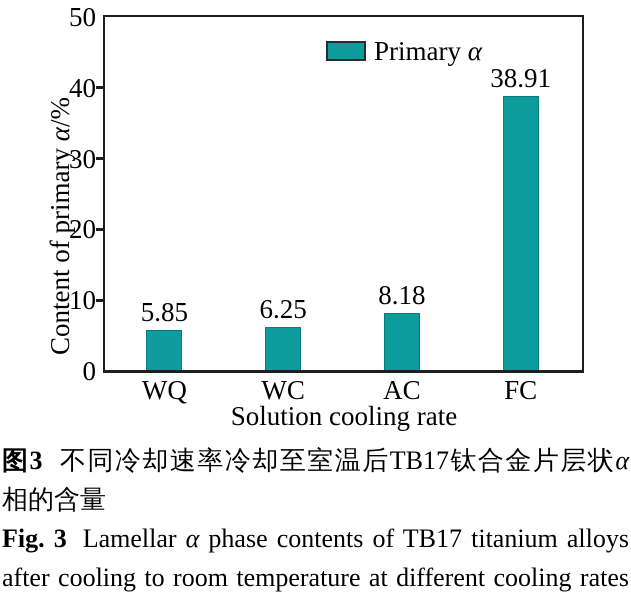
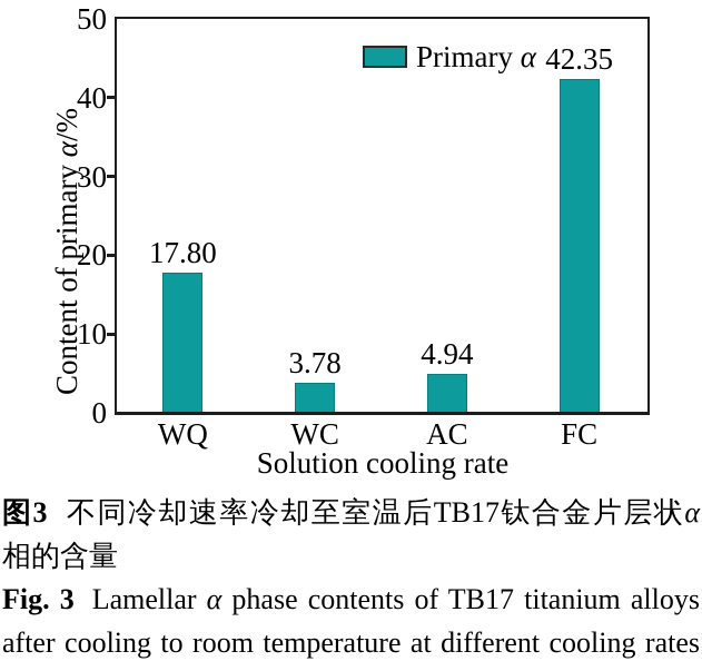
WQ: 5.85 -> 17.80
WC: 6.25 -> 3.78
AC: 8.18 -> 4.94
FC: 38.91 -> 42.35
